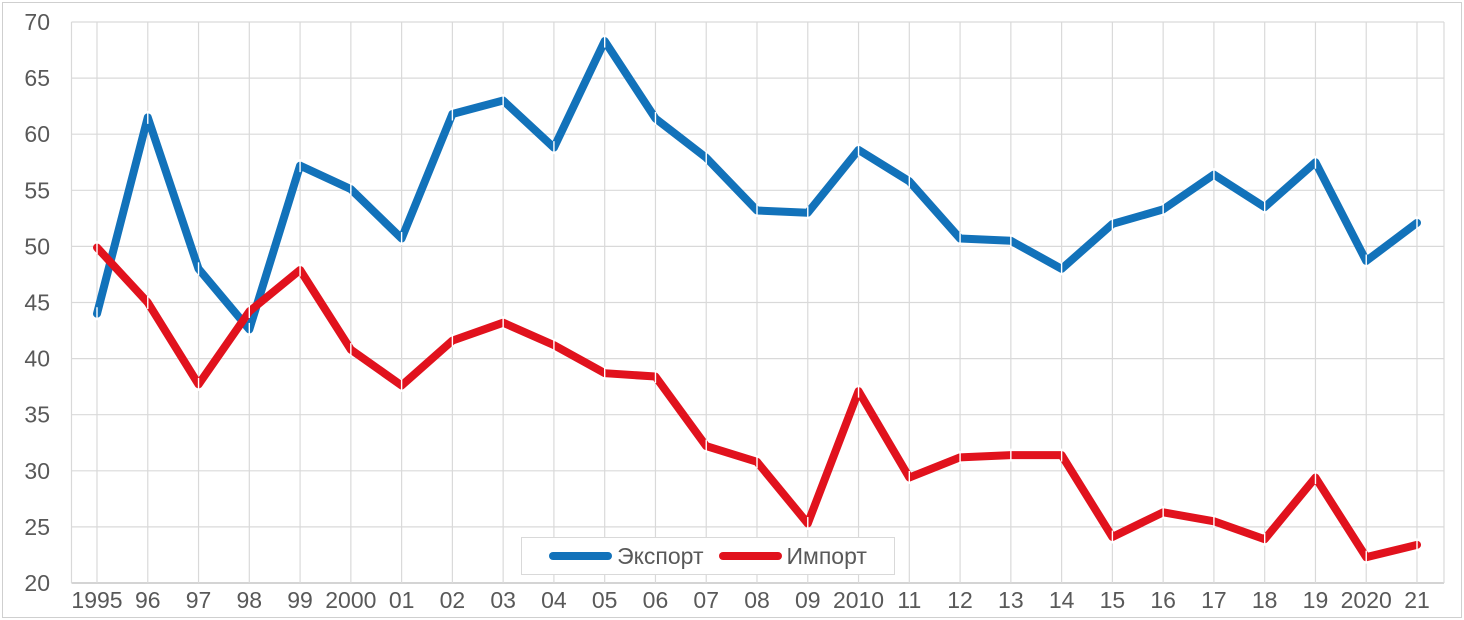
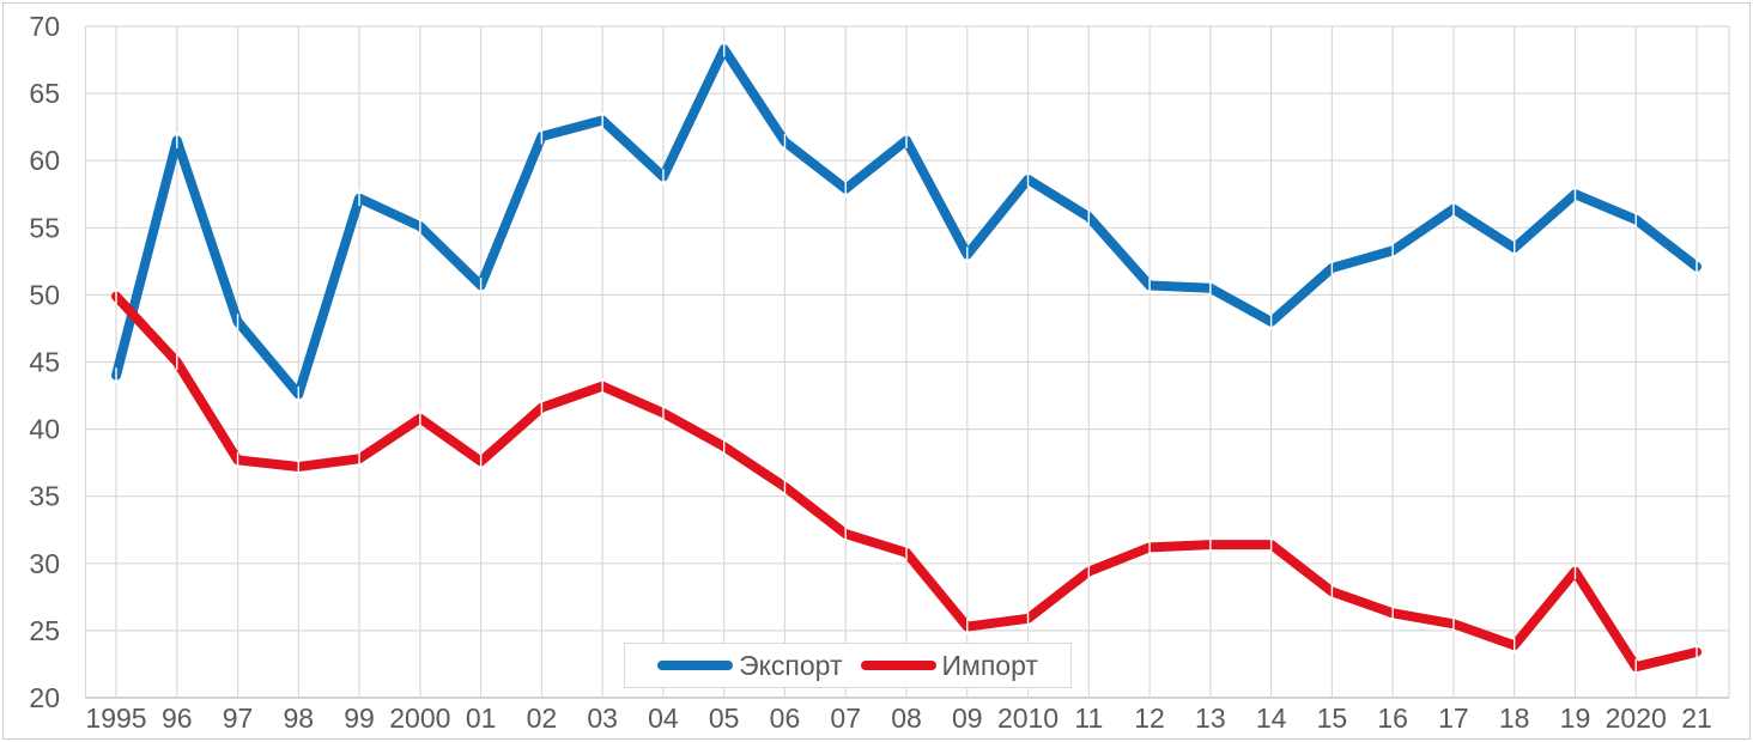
Импорт/98: 44.2 -> 37.2
Импорт/99: 47.9 -> 37.8
Импорт/06: 38.4 -> 35.7
Экспорт/08: 53.2 -> 61.5
Импорт/2010: 37.1 -> 25.9
Импорт/15: 24.1 -> 27.9
Экспорт/2020: 48.7 -> 55.6
